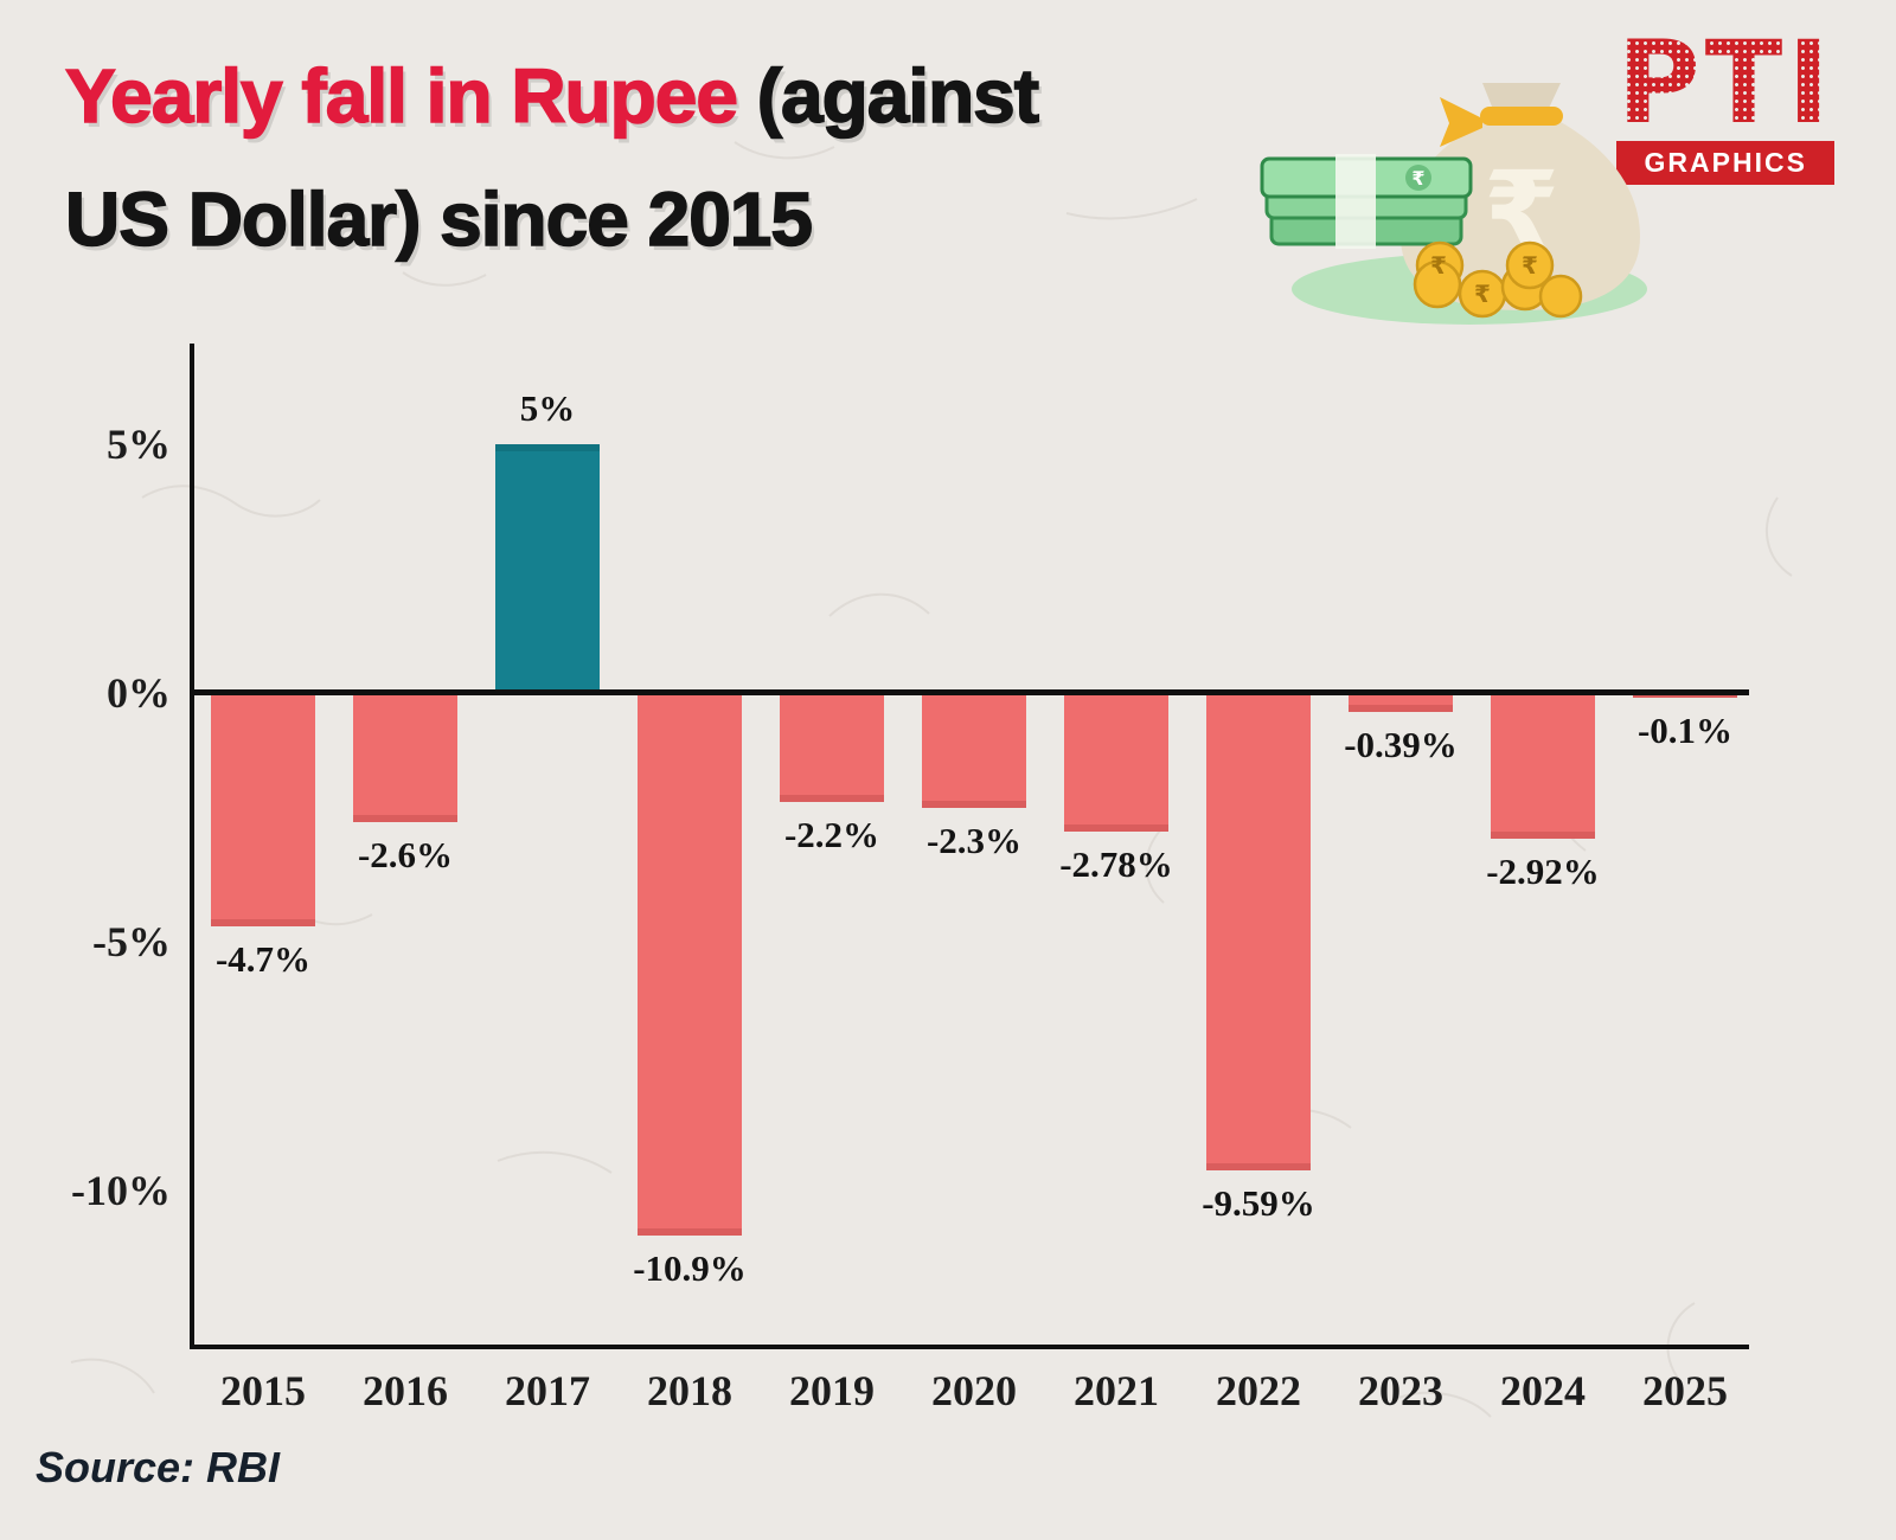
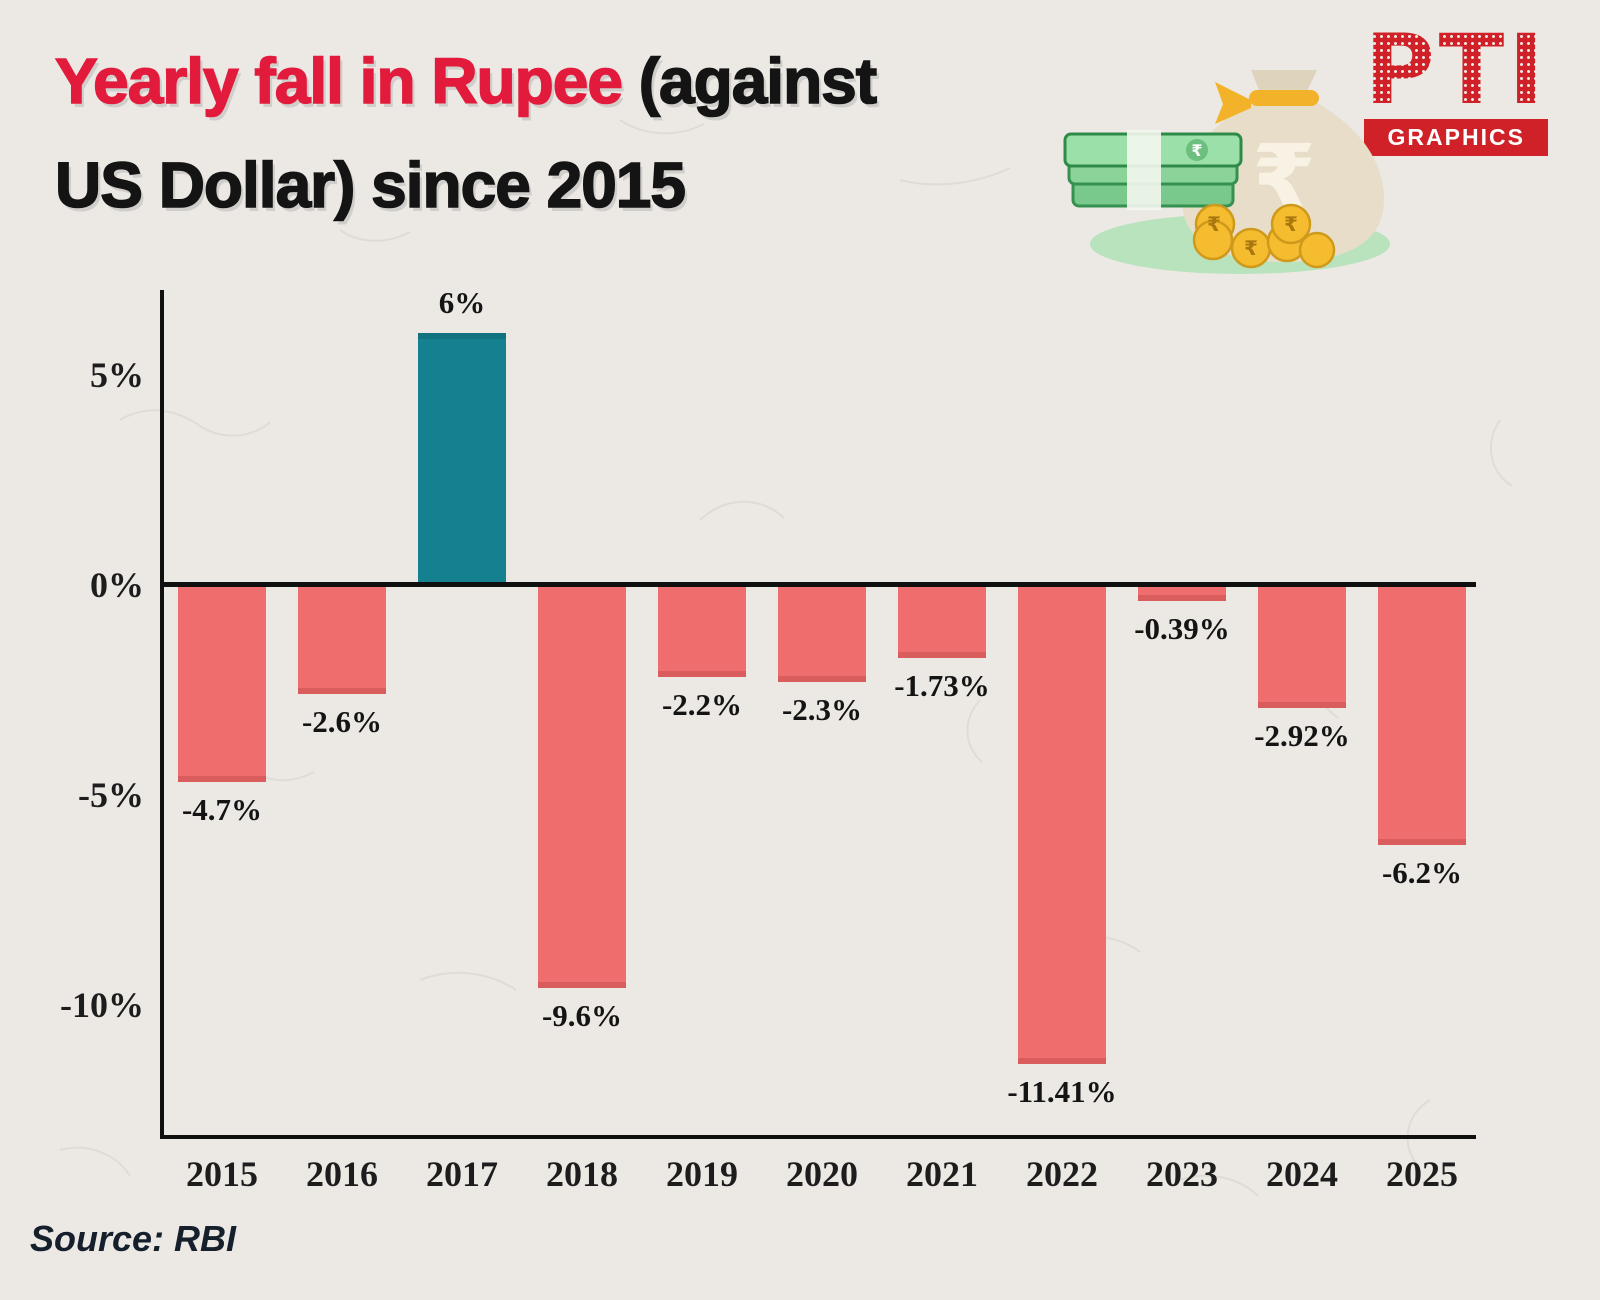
2017: 5% -> 6%
2018: -10.9% -> -9.6%
2021: -2.78% -> -1.73%
2022: -9.59% -> -11.41%
2025: -0.1% -> -6.2%
